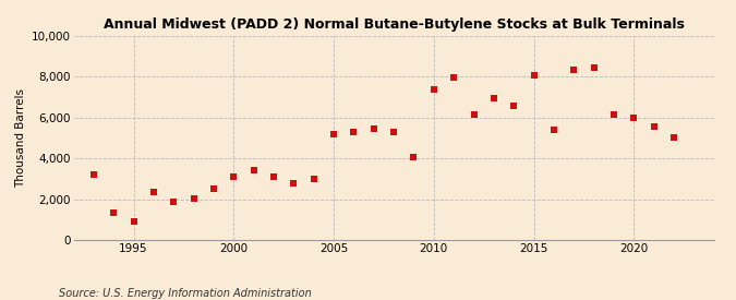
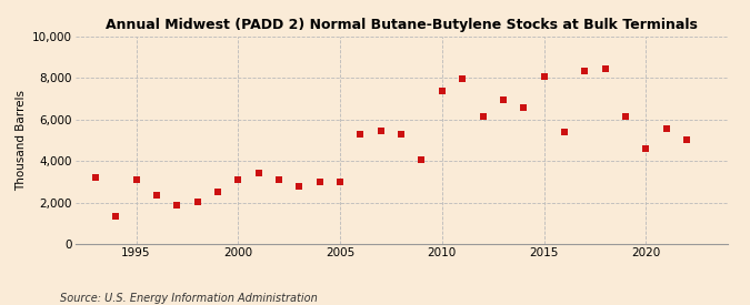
1995: 900 -> 3,100
2005: 5,200 -> 3,000
2020: 6,000 -> 4,600
